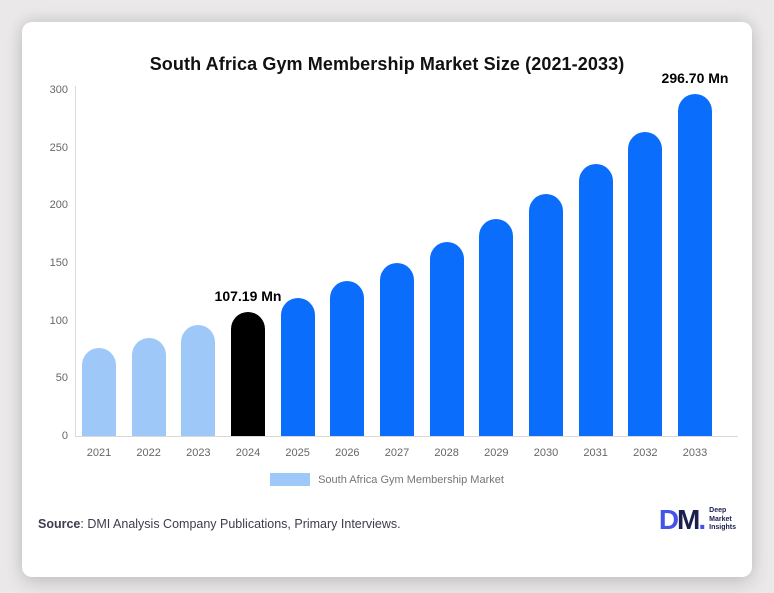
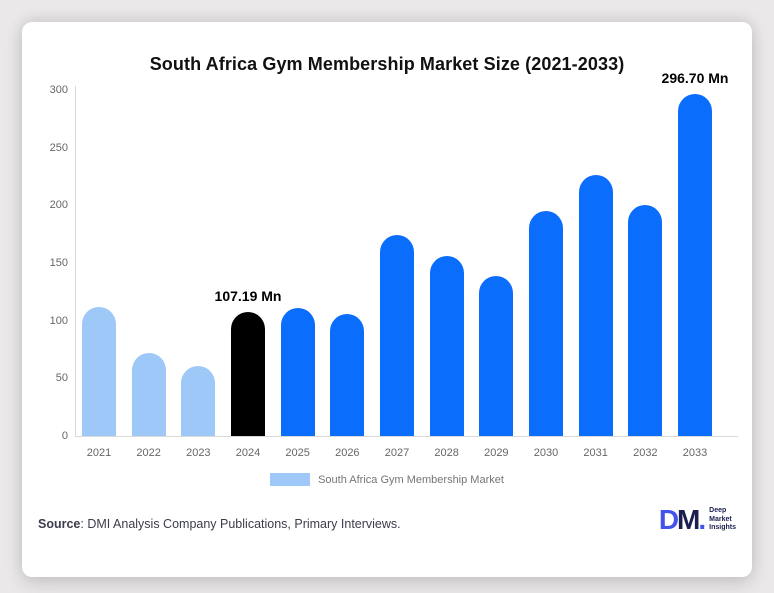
2021: 76 -> 112
2022: 85 -> 72
2023: 96 -> 61
2025: 120 -> 111
2026: 134 -> 106
2027: 150 -> 174
2028: 168 -> 156
2029: 188 -> 139
2030: 210 -> 195
2031: 236 -> 226
2032: 264 -> 200
